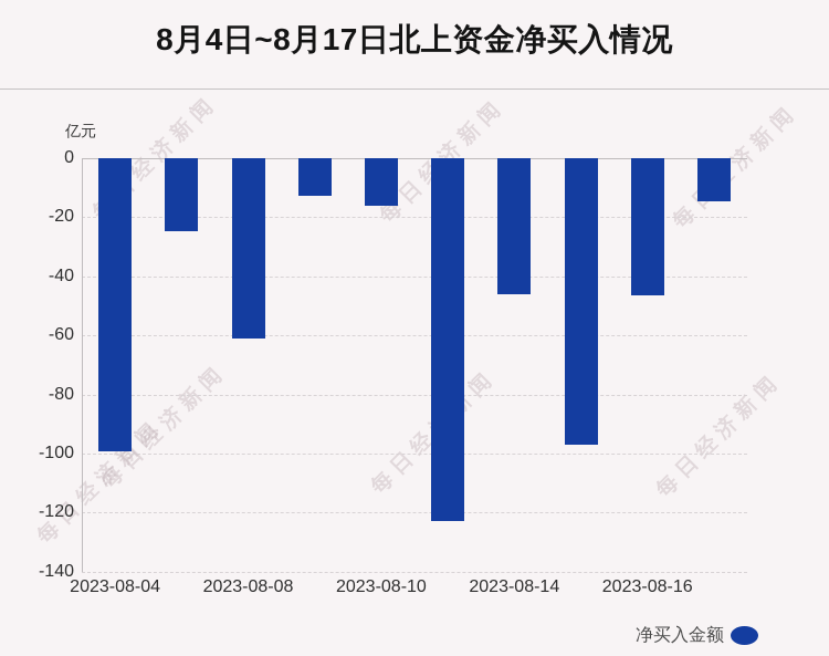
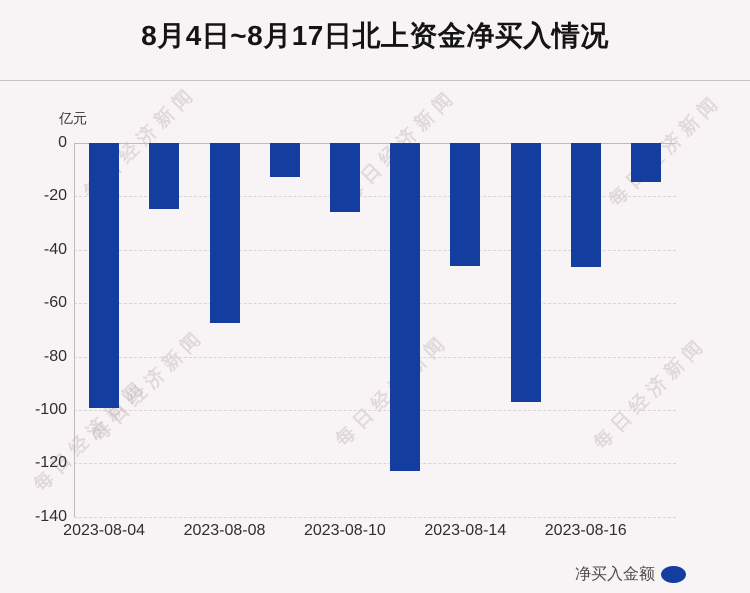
2023-08-08: -61 -> -67
2023-08-10: -16 -> -26
